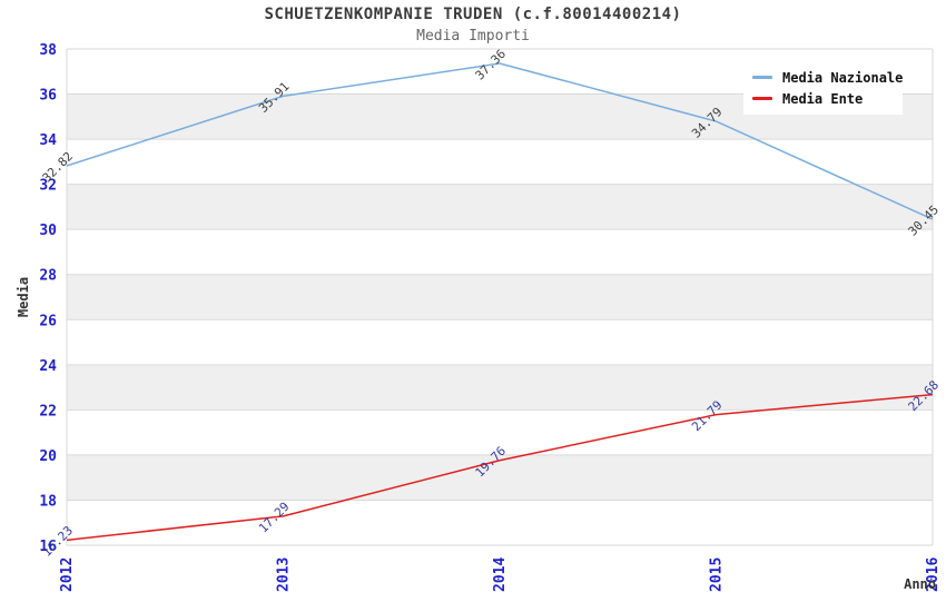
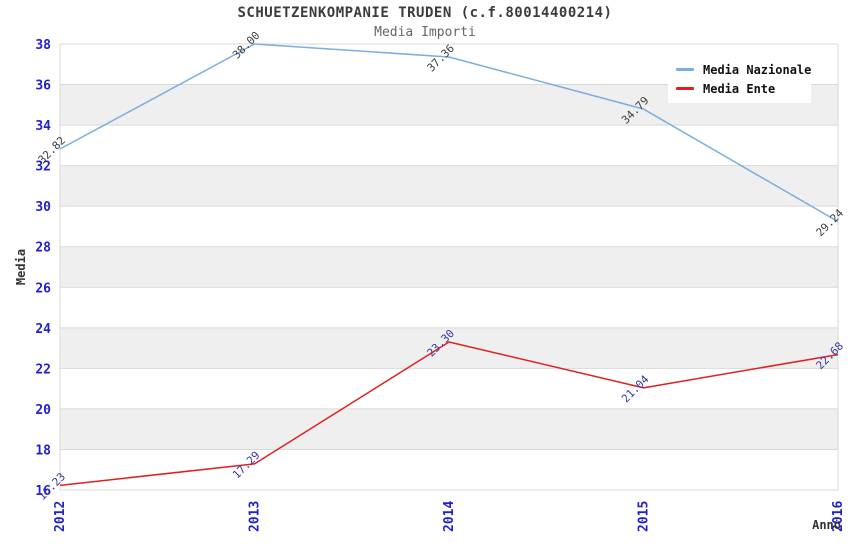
Media Nazionale/2013: 35.91 -> 38.00
Media Ente/2014: 19.76 -> 23.30
Media Ente/2015: 21.79 -> 21.04
Media Nazionale/2016: 30.45 -> 29.24
